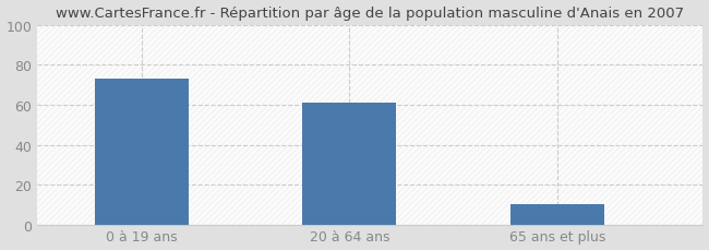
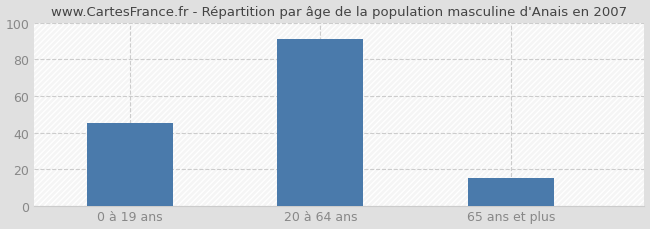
0 à 19 ans: 73 -> 45
20 à 64 ans: 61 -> 91
65 ans et plus: 10 -> 15
